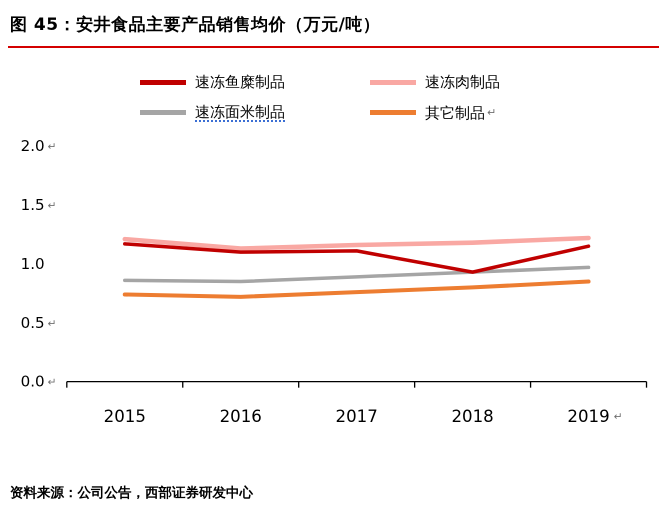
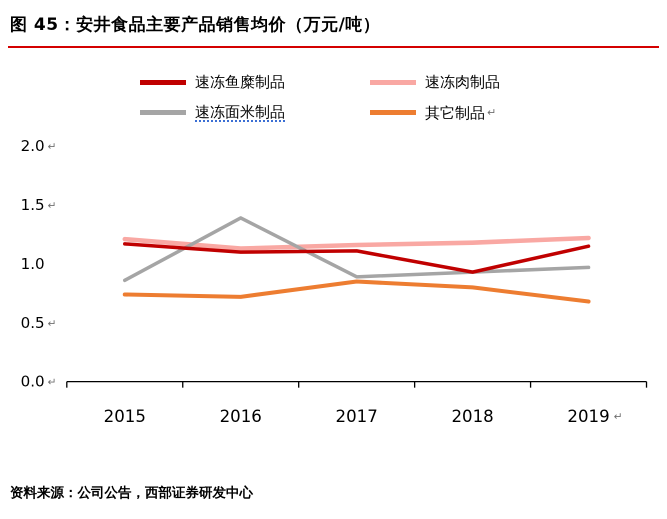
速冻面米制品/2016: 0.85 -> 1.39
其它制品/2017: 0.76 -> 0.85
其它制品/2019: 0.85 -> 0.68
